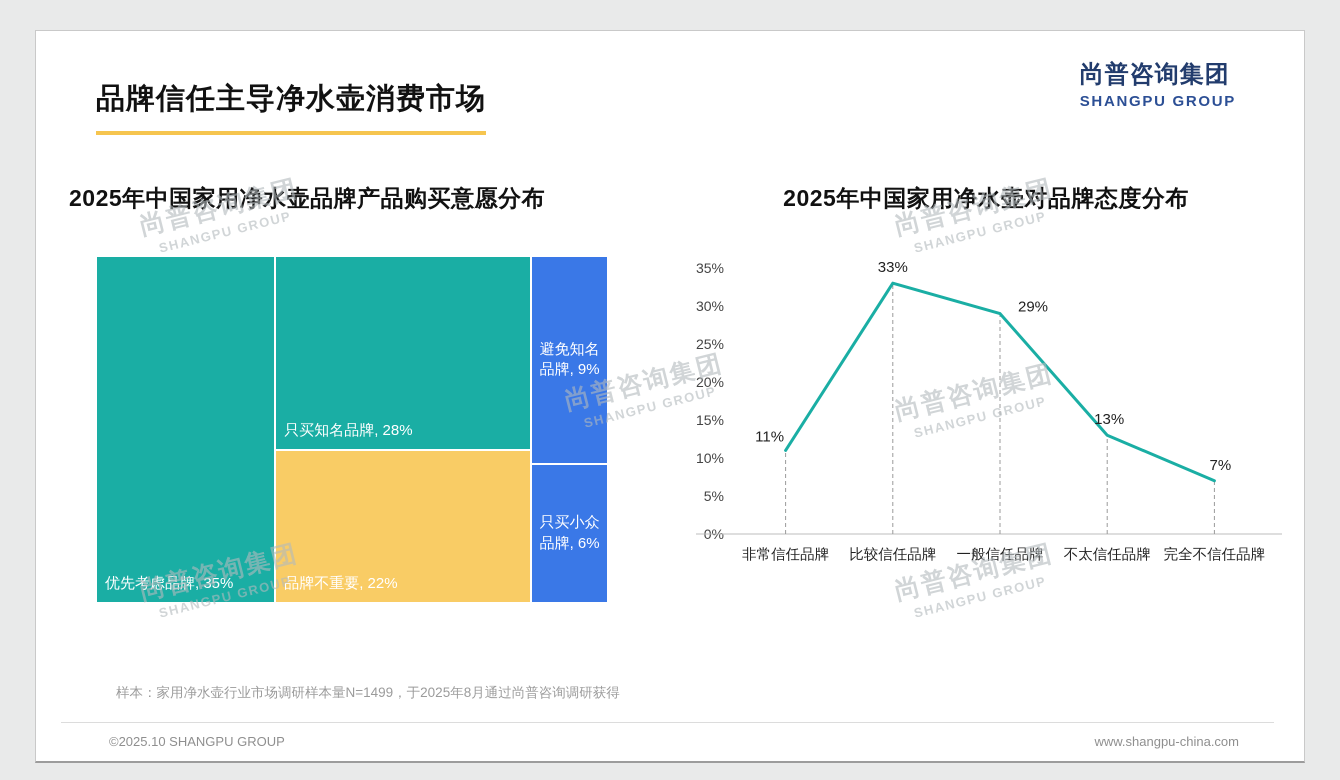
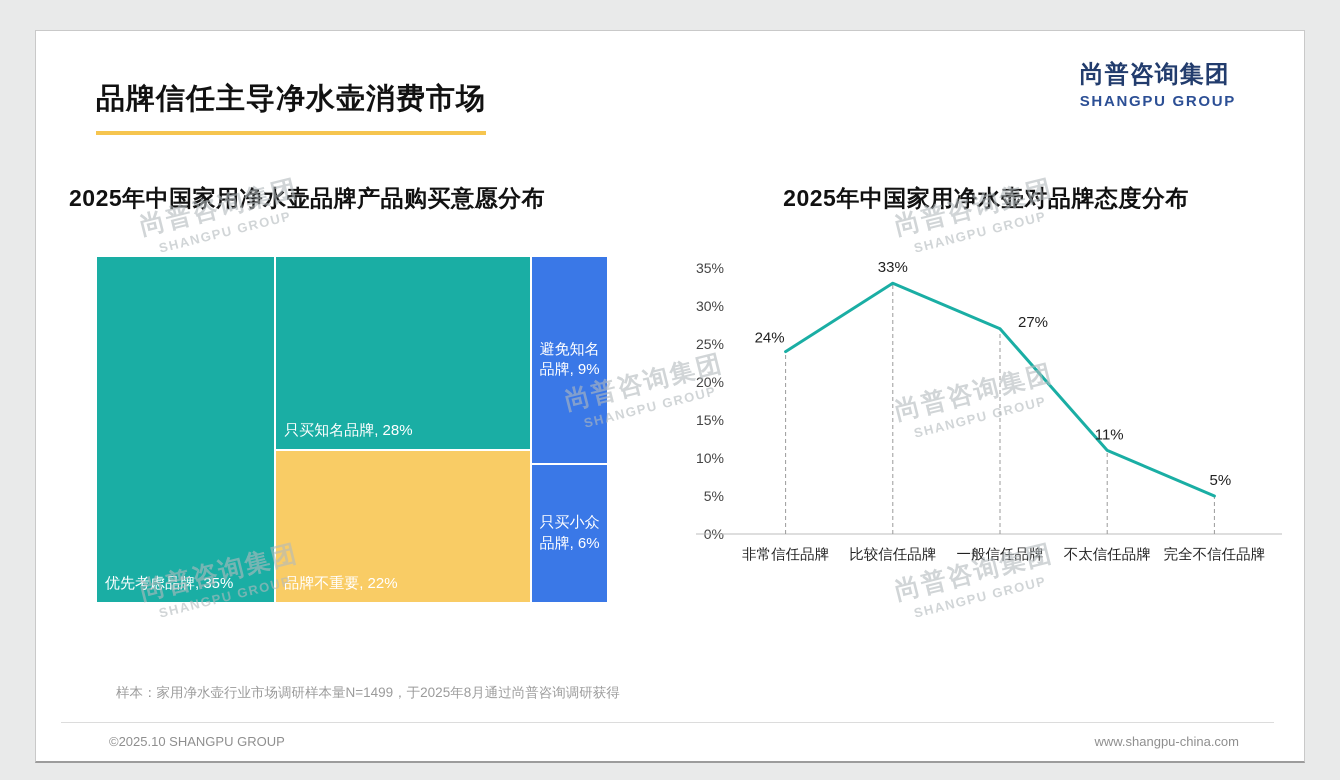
2025年中国家用净水壶对品牌态度分布/非常信任品牌: 11% -> 24%
2025年中国家用净水壶对品牌态度分布/一般信任品牌: 29% -> 27%
2025年中国家用净水壶对品牌态度分布/不太信任品牌: 13% -> 11%
2025年中国家用净水壶对品牌态度分布/完全不信任品牌: 7% -> 5%
